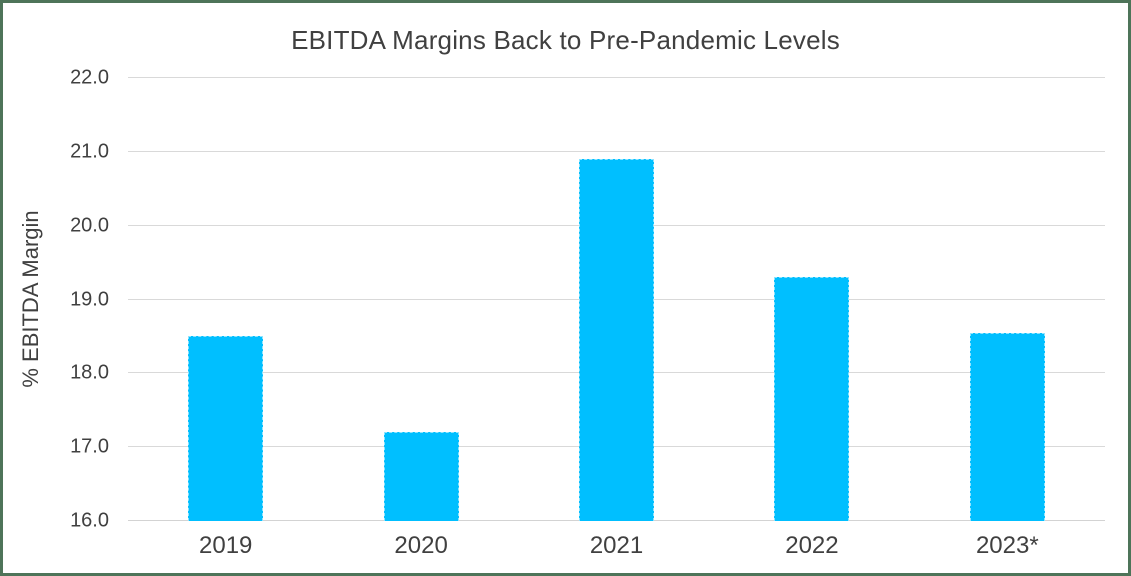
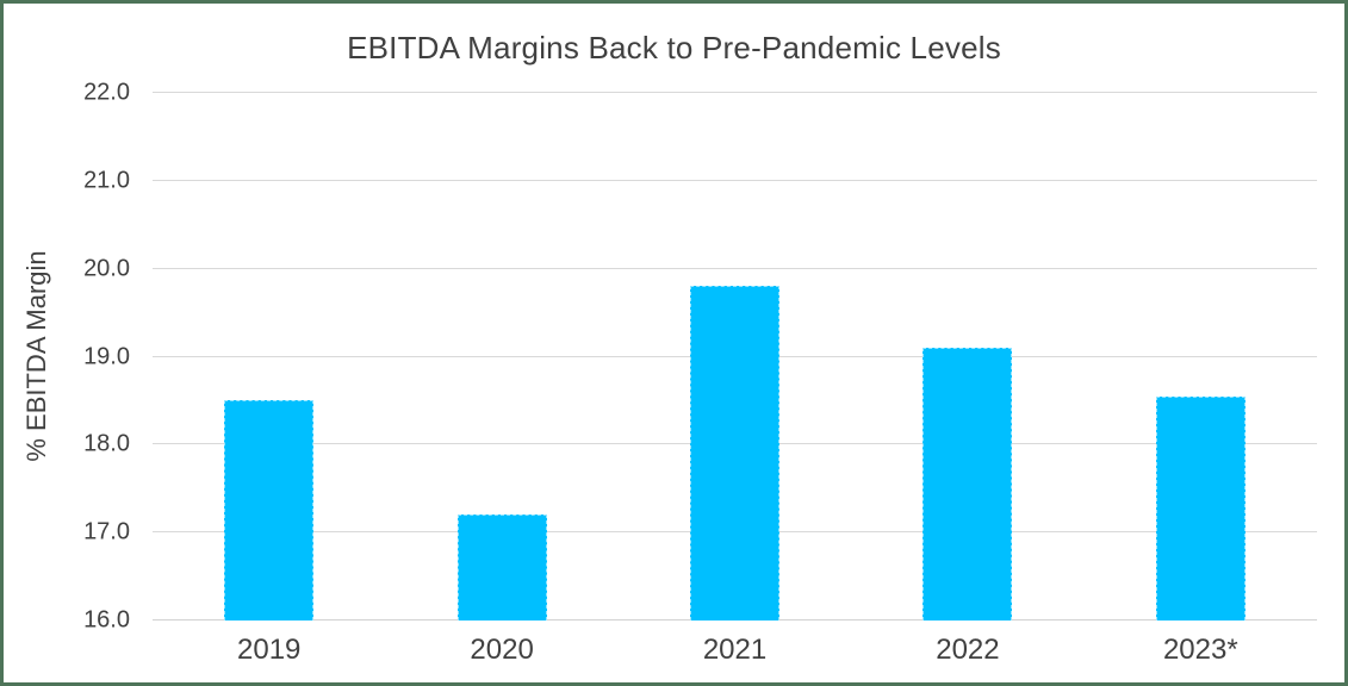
2021: 20.9 -> 19.8
2022: 19.3 -> 19.1
